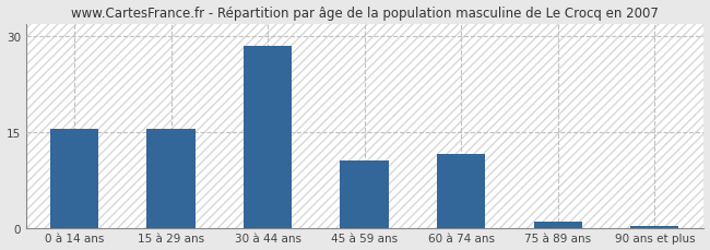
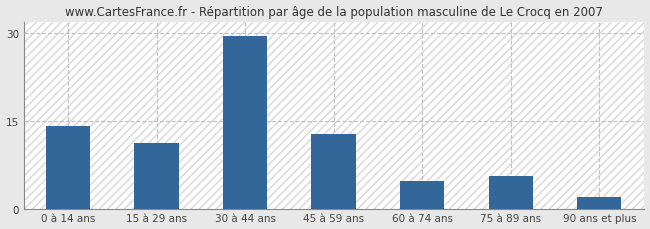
0 à 14 ans: 15.5 -> 14.2
15 à 29 ans: 15.5 -> 11.2
30 à 44 ans: 28.5 -> 29.6
45 à 59 ans: 10.5 -> 12.8
60 à 74 ans: 11.5 -> 4.8
75 à 89 ans: 1.0 -> 5.6
90 ans et plus: 0.2 -> 2.0
